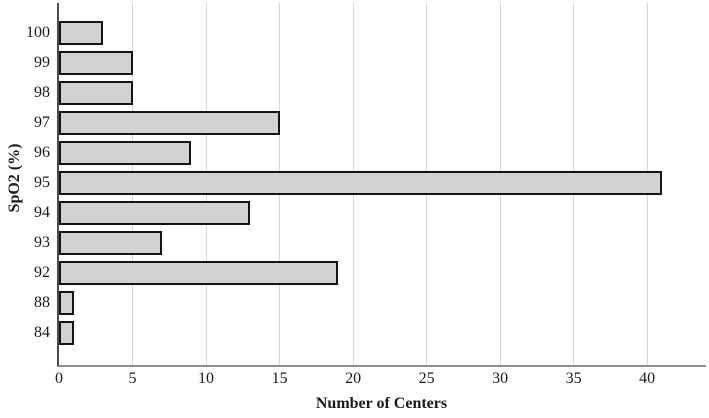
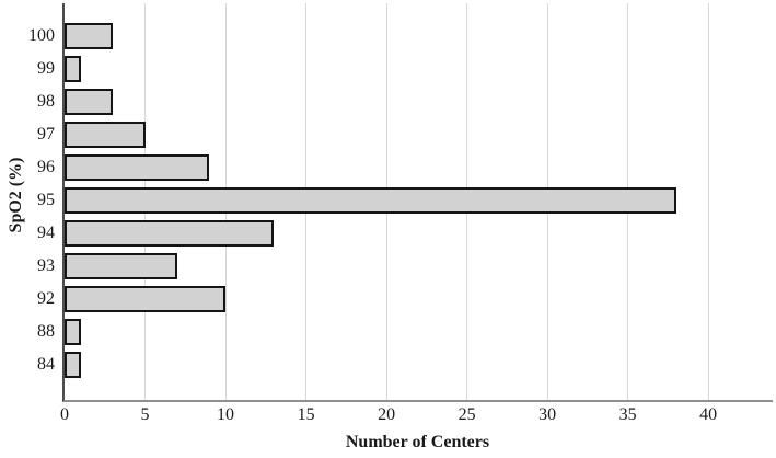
99: 5 -> 1
98: 5 -> 3
97: 15 -> 5
95: 41 -> 38
92: 19 -> 10
